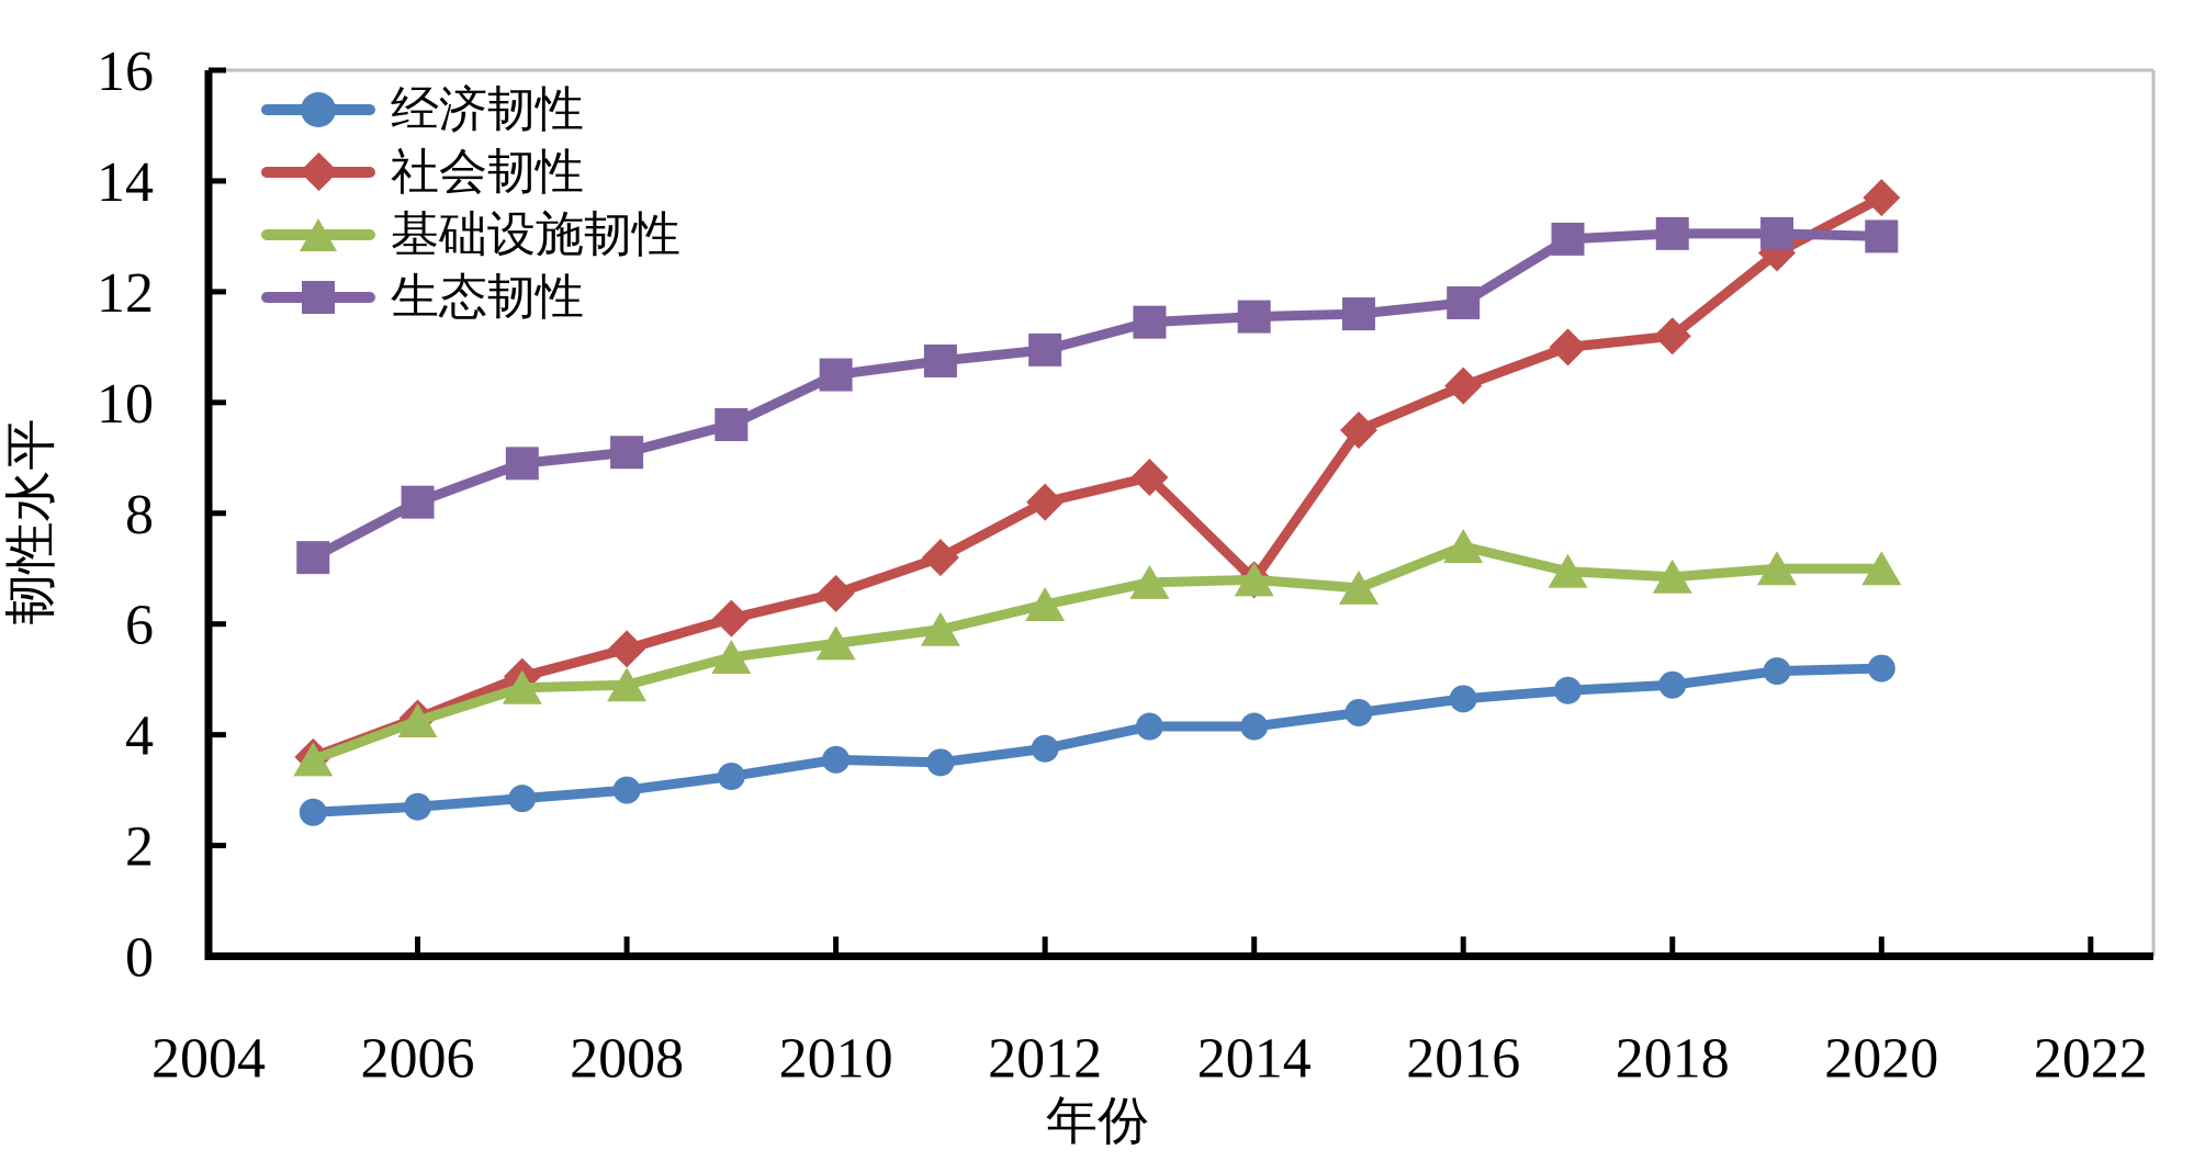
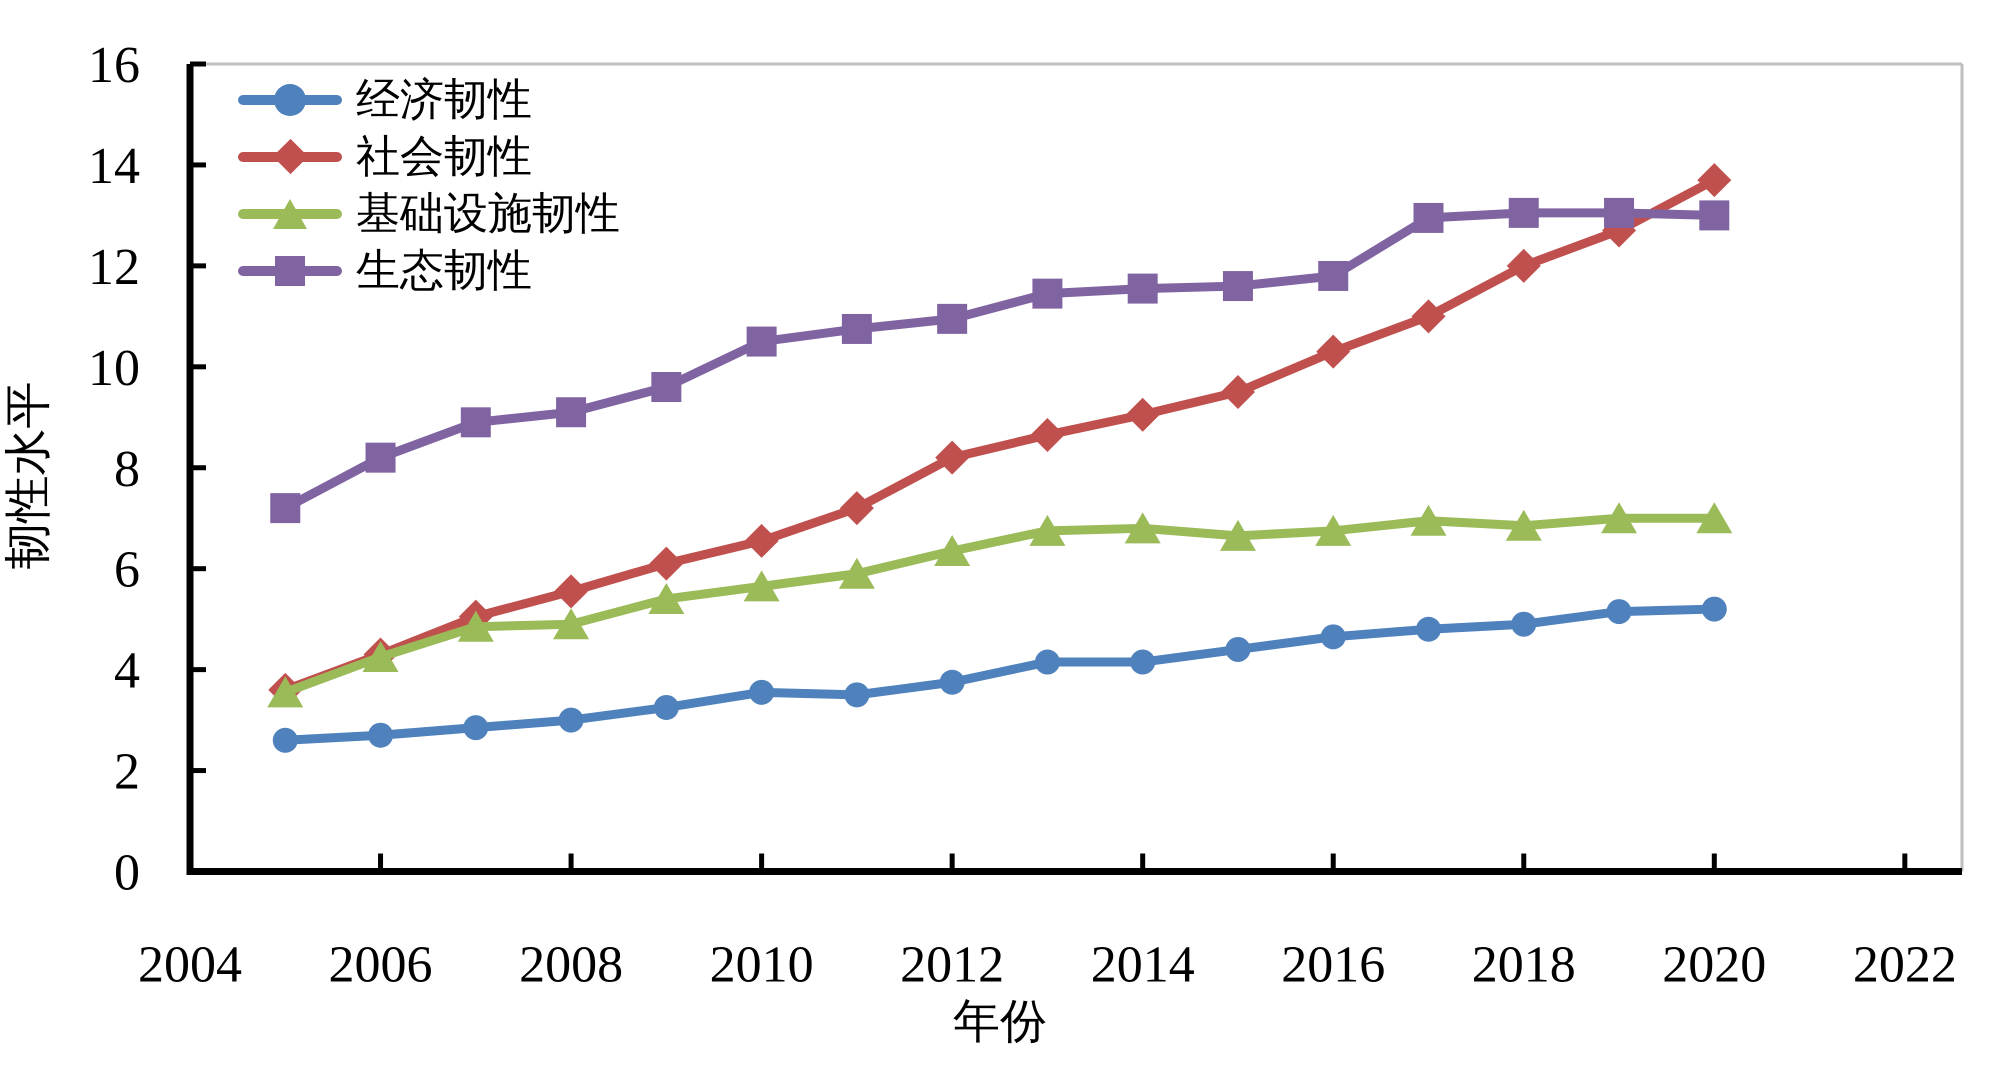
社会韧性/2014: 6.8 -> 9.1
基础设施韧性/2016: 7.4 -> 6.8
社会韧性/2018: 11.2 -> 12.0
